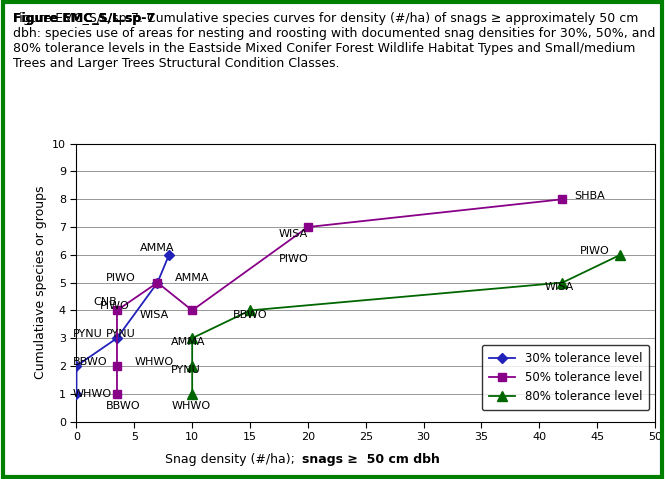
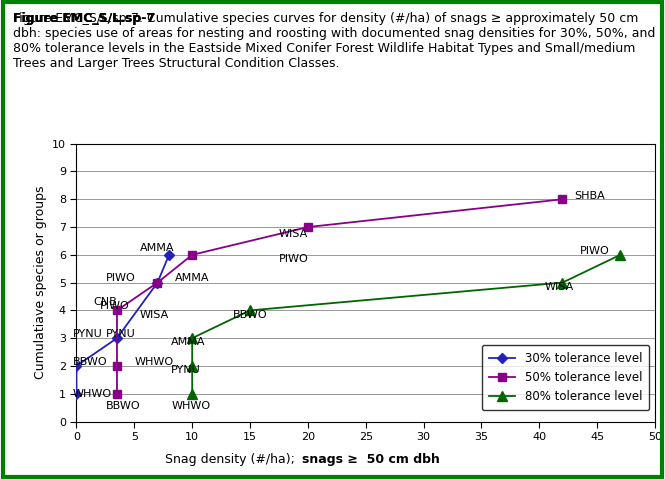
50% tolerance level/10: 4 -> 6
